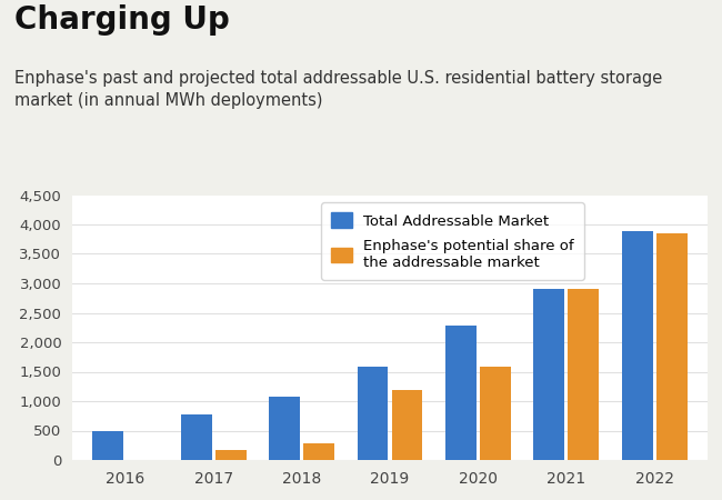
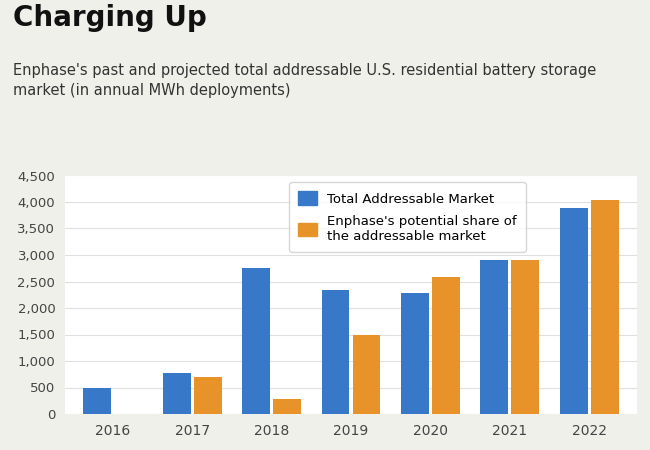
Enphase's potential share of the addressable market/2017: 180 -> 700
Total Addressable Market/2018: 1,080 -> 2,760
Total Addressable Market/2019: 1,590 -> 2,340
Enphase's potential share of the addressable market/2019: 1,180 -> 1,500
Enphase's potential share of the addressable market/2020: 1,590 -> 2,580
Enphase's potential share of the addressable market/2022: 3,850 -> 4,040
